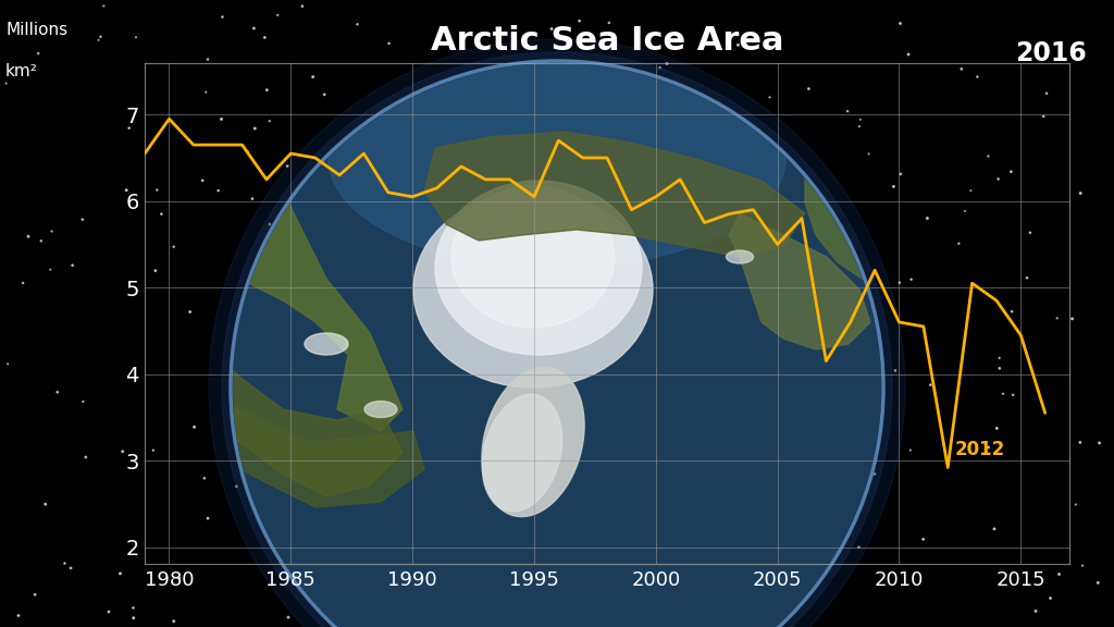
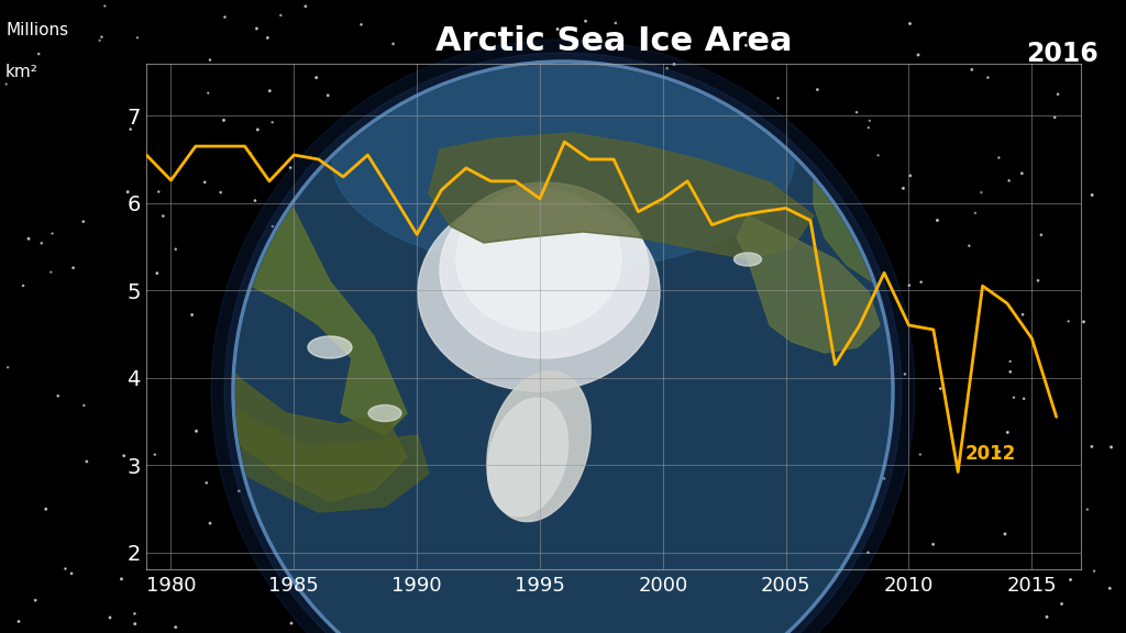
Arctic Sea Ice Area/1980: 6.95 -> 6.26
Arctic Sea Ice Area/1990: 6.05 -> 5.64
Arctic Sea Ice Area/2005: 5.50 -> 5.94
